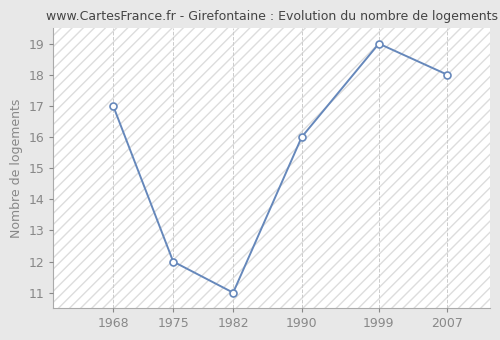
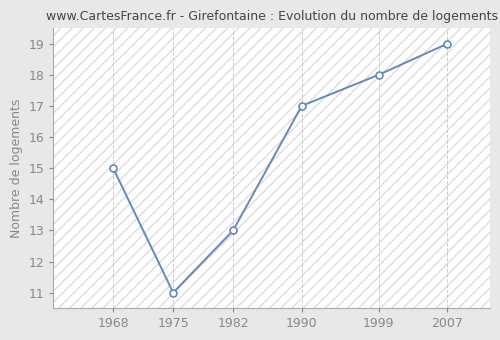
1968: 17 -> 15
1975: 12 -> 11
1982: 11 -> 13
1990: 16 -> 17
1999: 19 -> 18
2007: 18 -> 19
